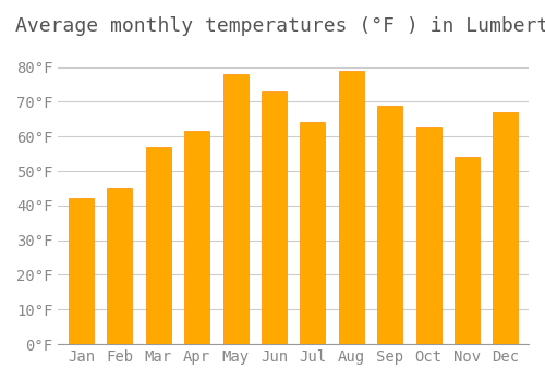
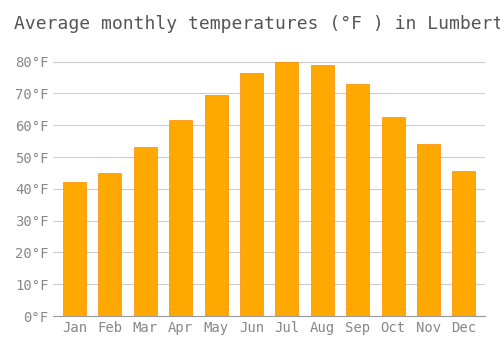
Mar: 57.0°F -> 53.0°F
May: 78.0°F -> 69.5°F
Jun: 73.0°F -> 76.5°F
Jul: 64.0°F -> 80.0°F
Sep: 69.0°F -> 73.0°F
Dec: 67.0°F -> 45.5°F
